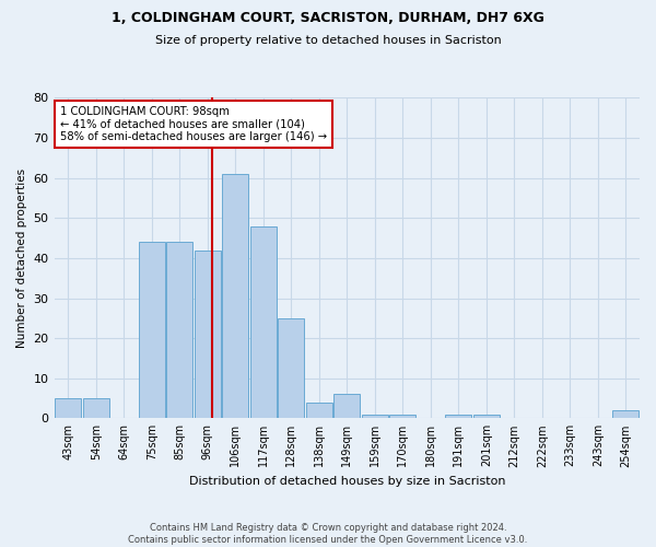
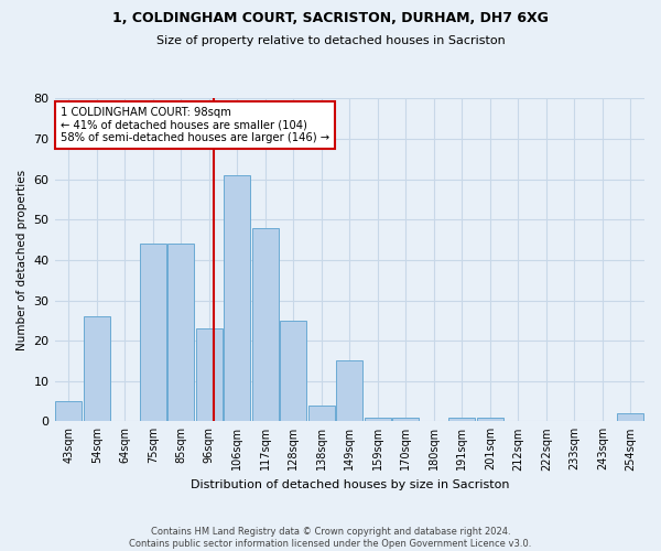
54sqm: 5 -> 26
96sqm: 42 -> 23
149sqm: 6 -> 15
